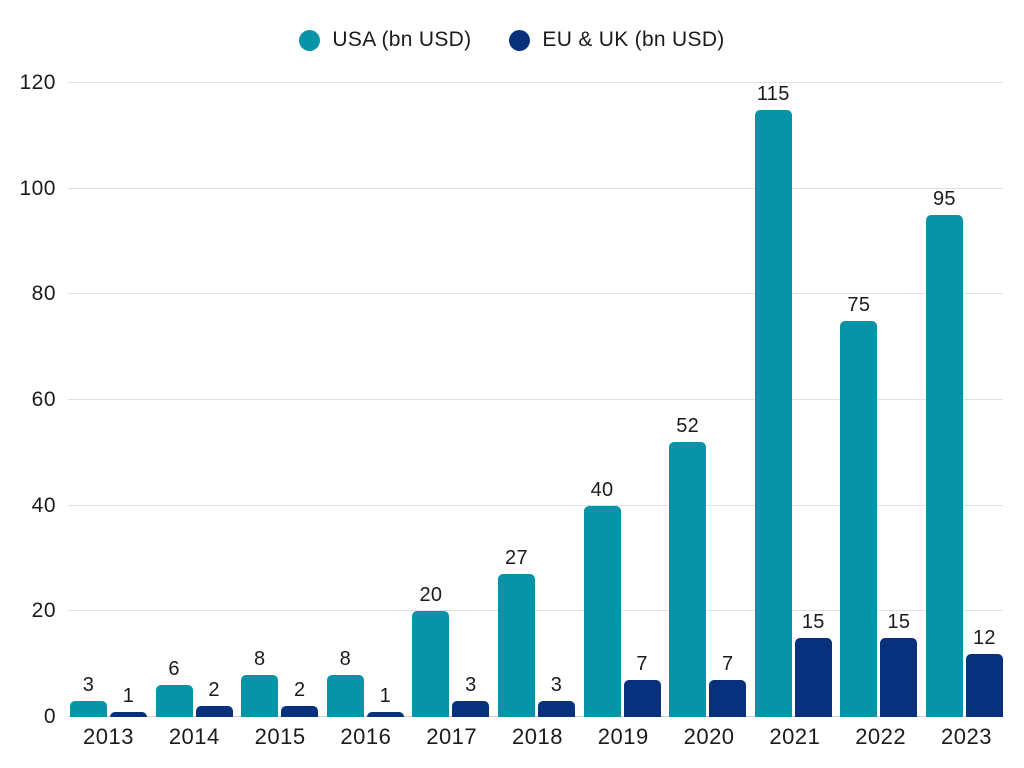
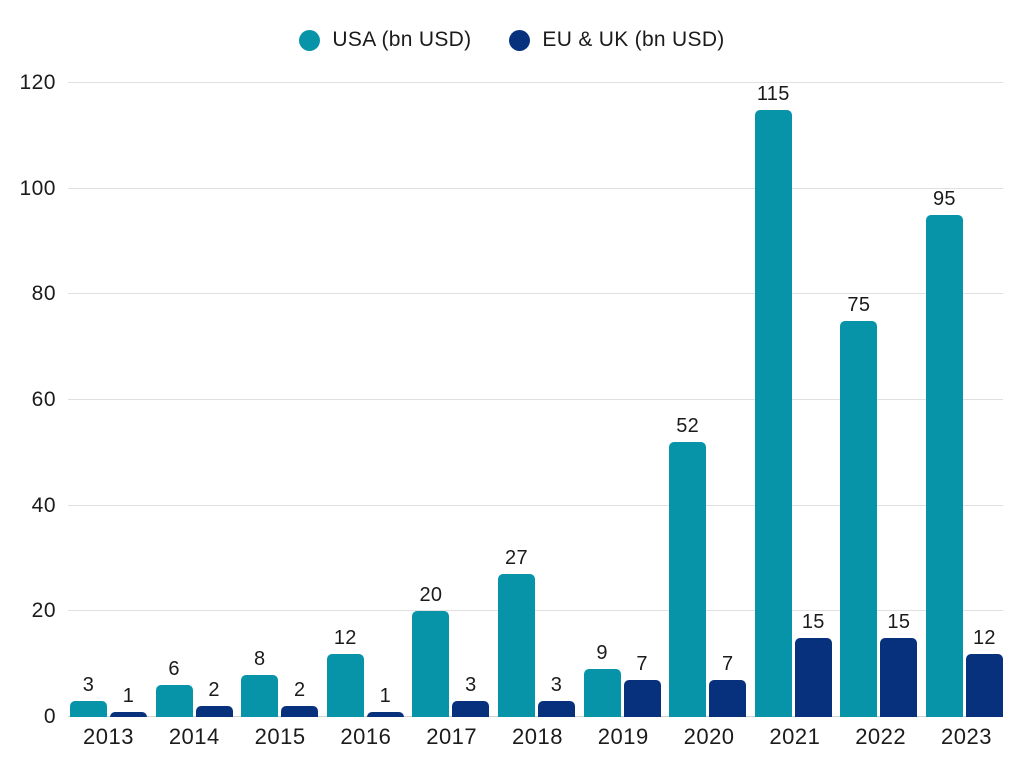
USA (bn USD)/2016: 8 -> 12
USA (bn USD)/2019: 40 -> 9
